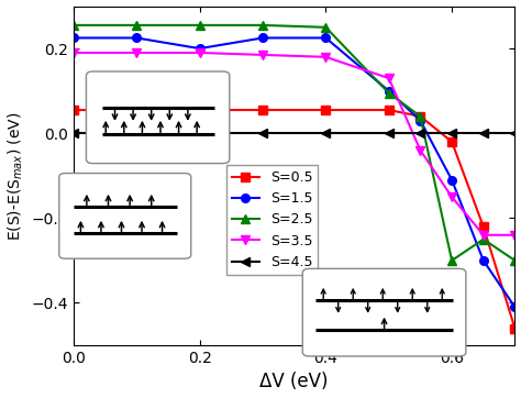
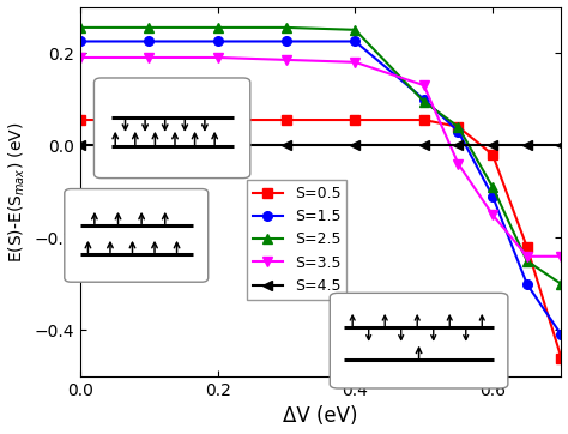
S=1.5/0.2: 0.200 -> 0.225
S=2.5/0.6: -0.300 -> -0.090
